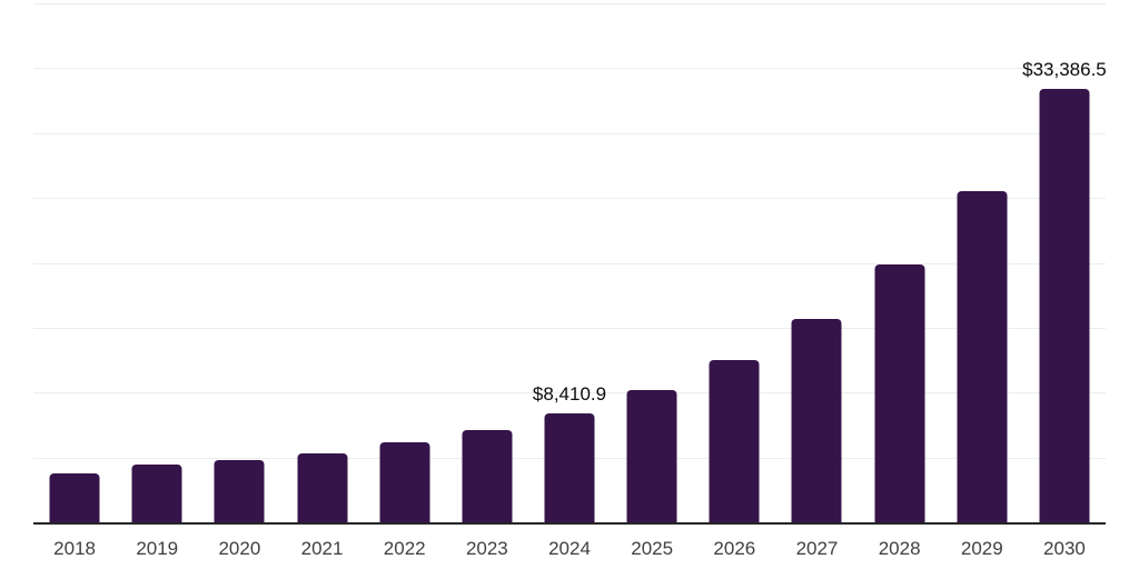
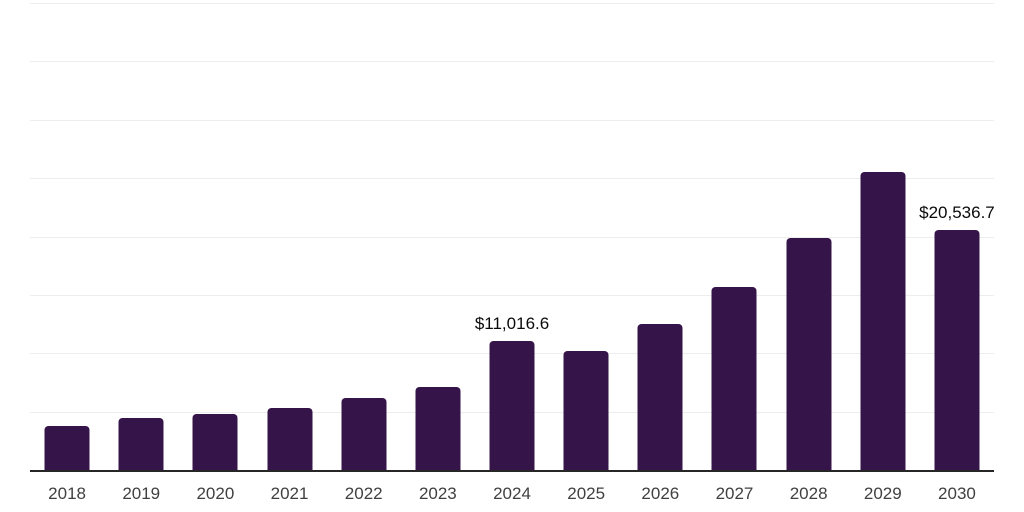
2024: $8,410.9 -> $11,016.6
2030: $33,386.5 -> $20,536.7
